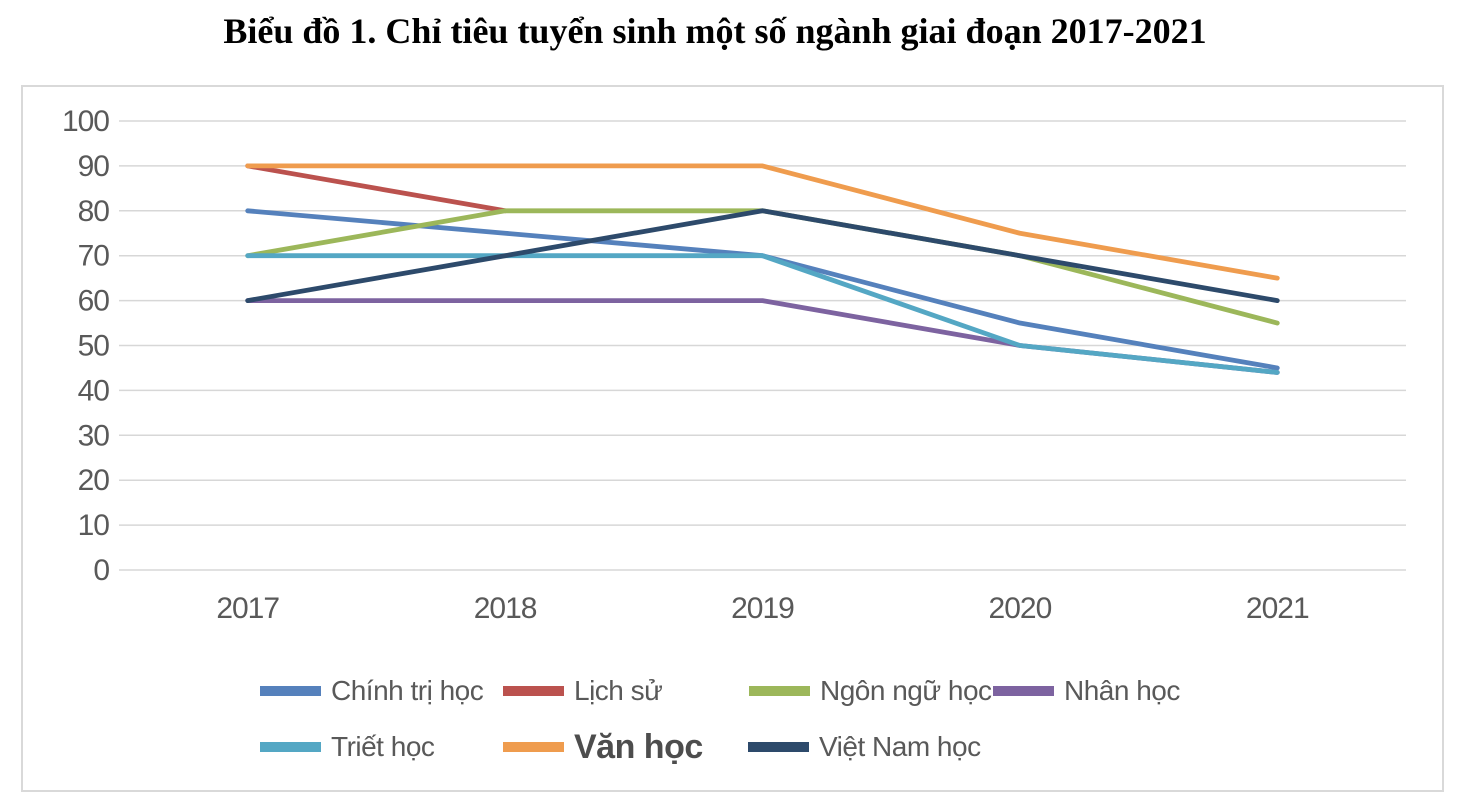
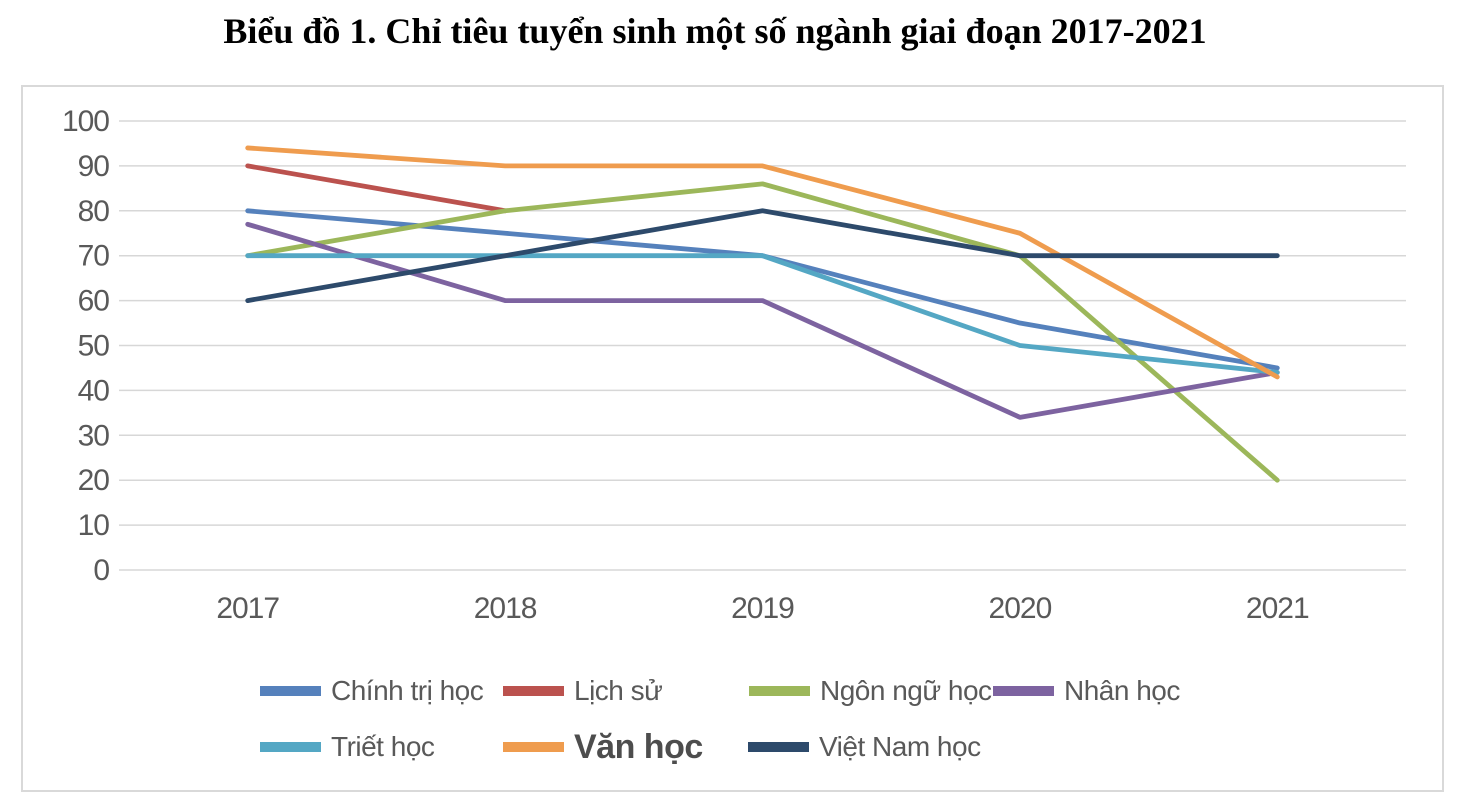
Nhân học/2017: 60 -> 77
Văn học/2017: 90 -> 94
Ngôn ngữ học/2019: 80 -> 86
Nhân học/2020: 50 -> 34
Ngôn ngữ học/2021: 55 -> 20
Văn học/2021: 65 -> 43
Việt Nam học/2021: 60 -> 70
